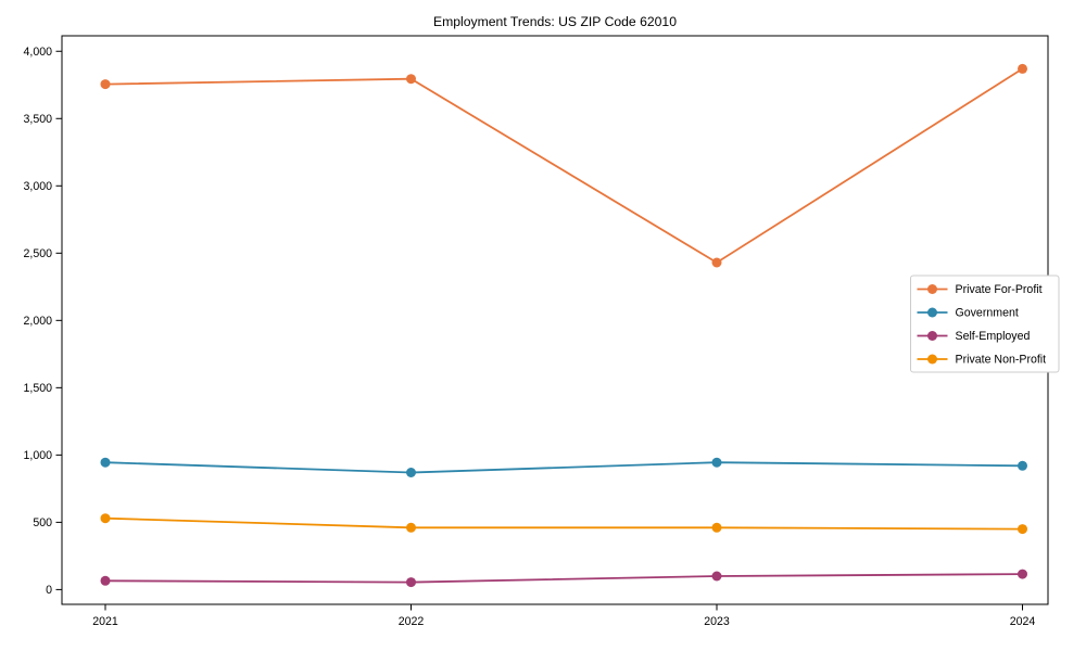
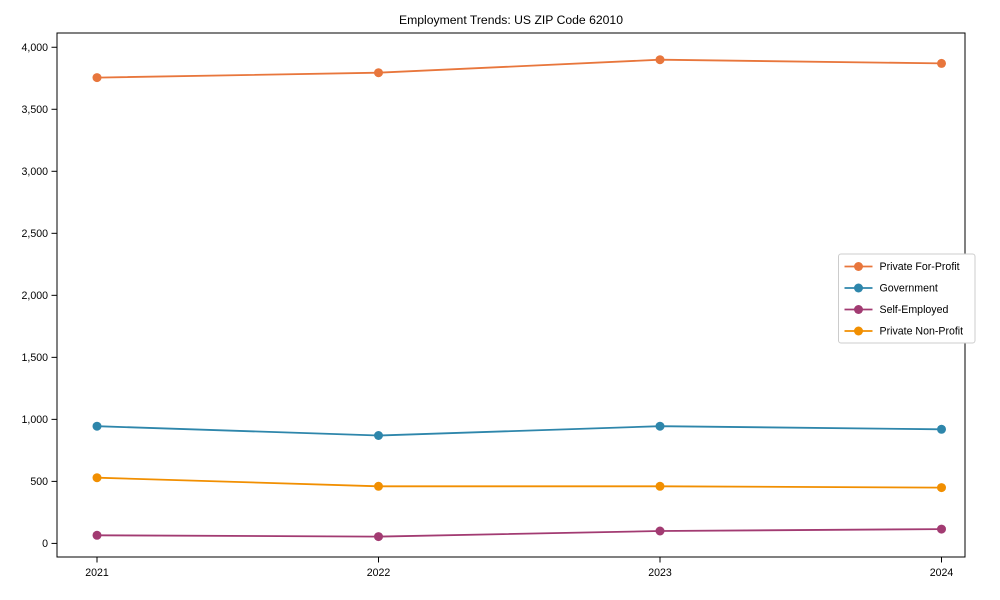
Private For-Profit/2023: 2430 -> 3900
